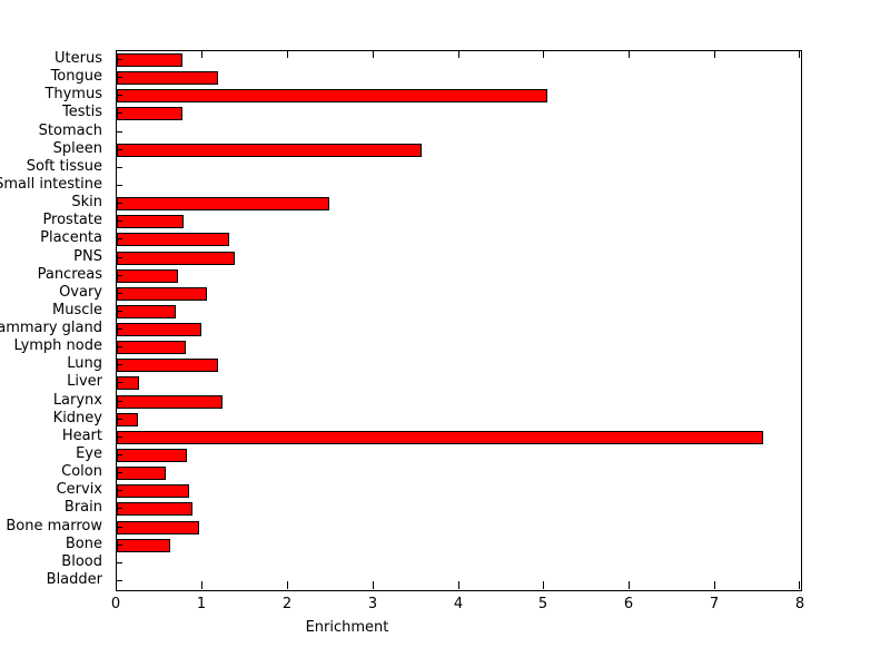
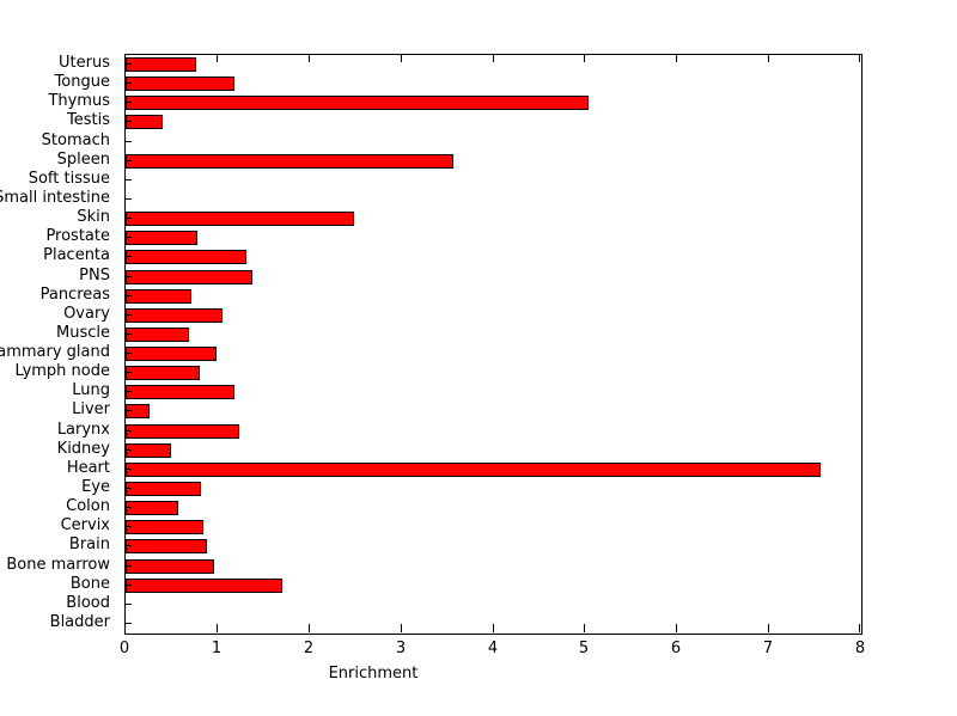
Testis: 0.8 -> 0.4
Kidney: 0.2 -> 0.5
Bone: 0.6 -> 1.7
